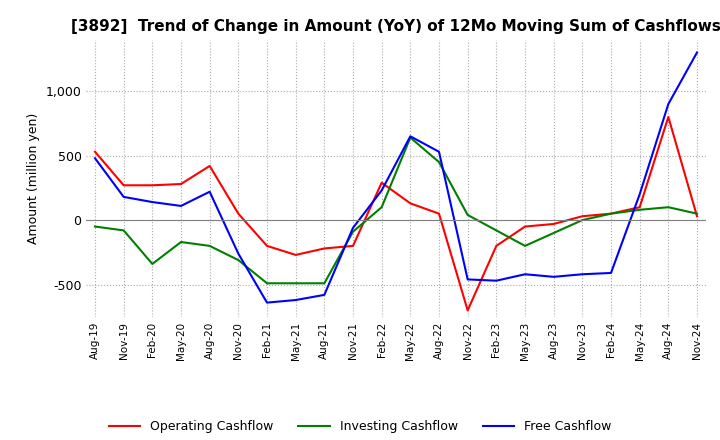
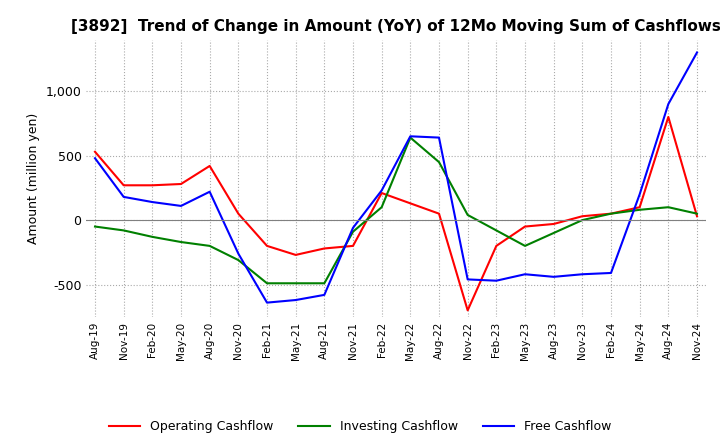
Investing Cashflow/Feb-20: -340 -> -130
Operating Cashflow/Feb-22: 290 -> 210
Free Cashflow/Aug-22: 530 -> 640
